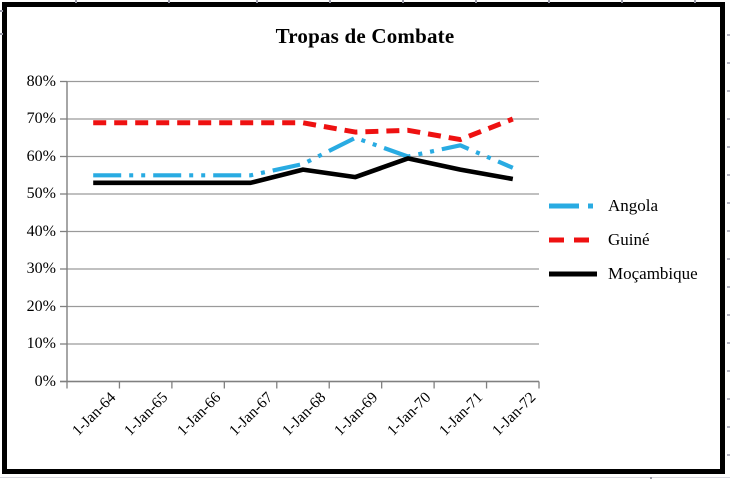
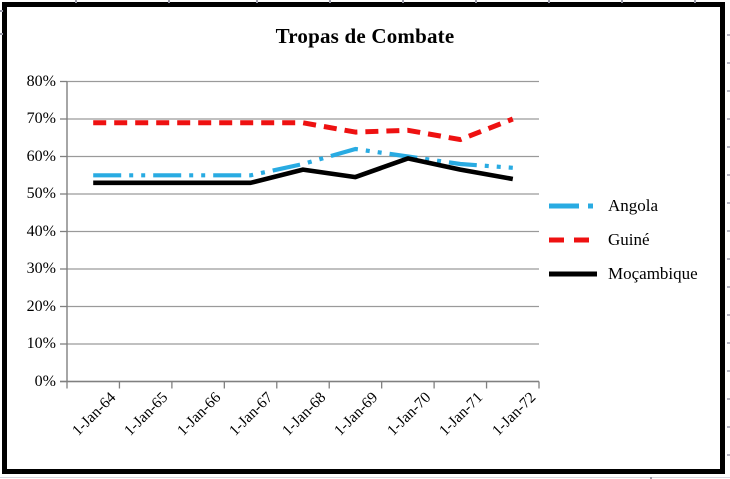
Angola/1-Jan-69: 65% -> 62%
Angola/1-Jan-71: 63% -> 58%
